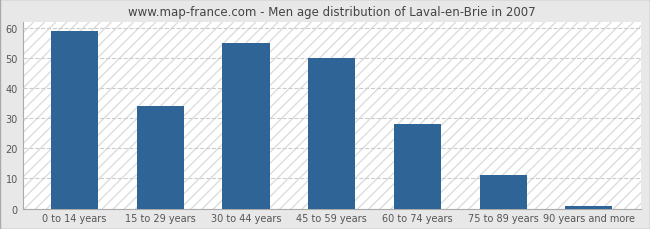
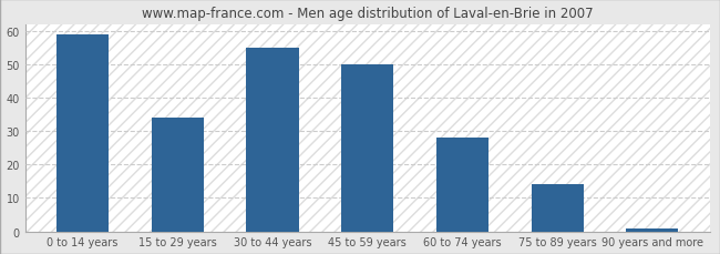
75 to 89 years: 11 -> 14
